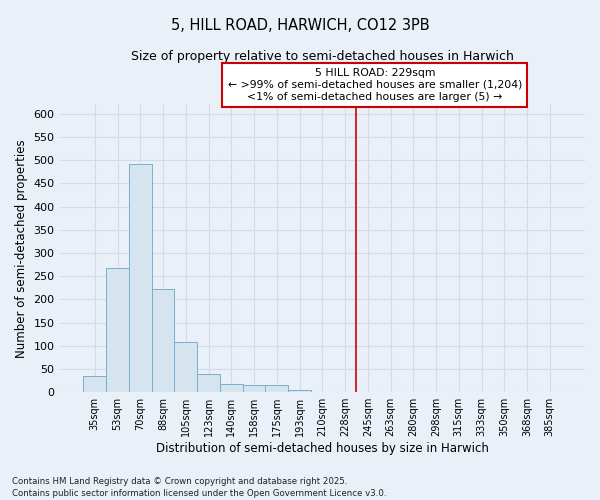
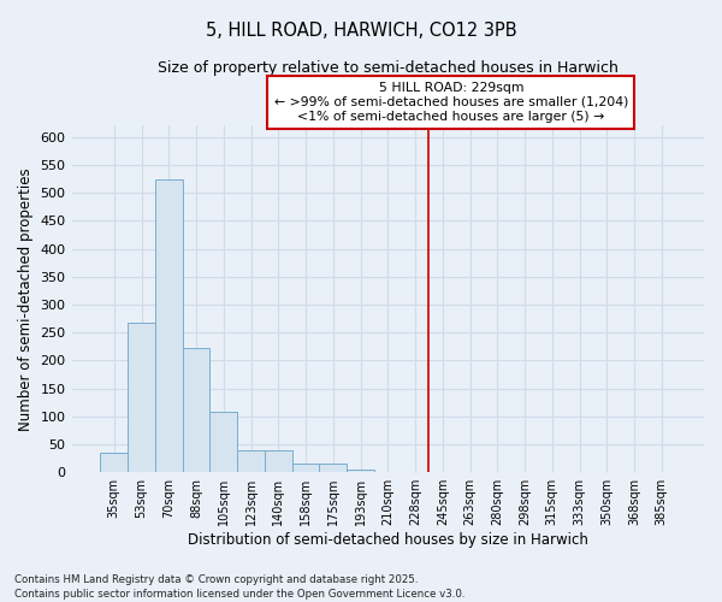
70sqm: 492 -> 525
140sqm: 18 -> 40
